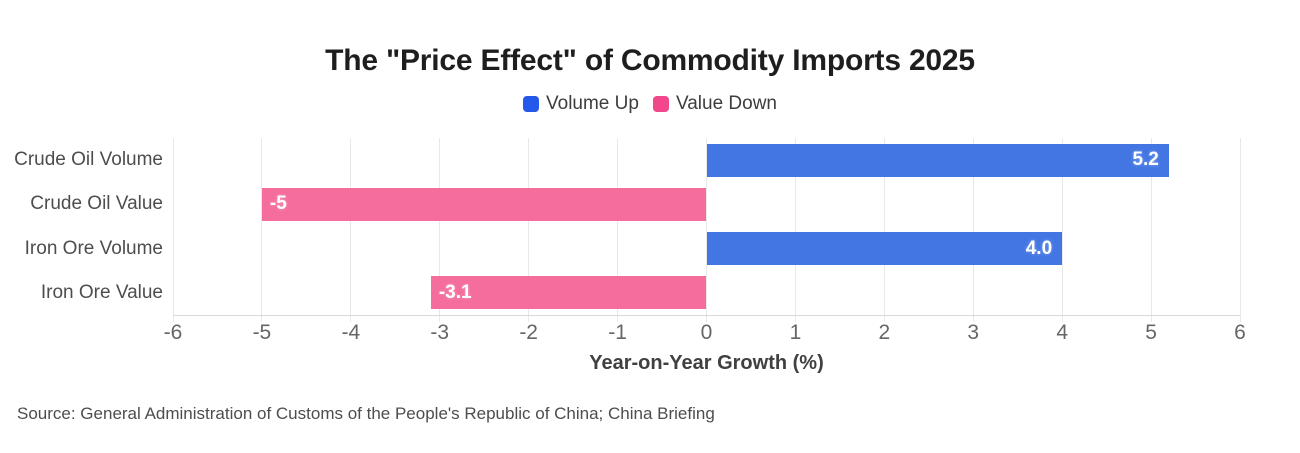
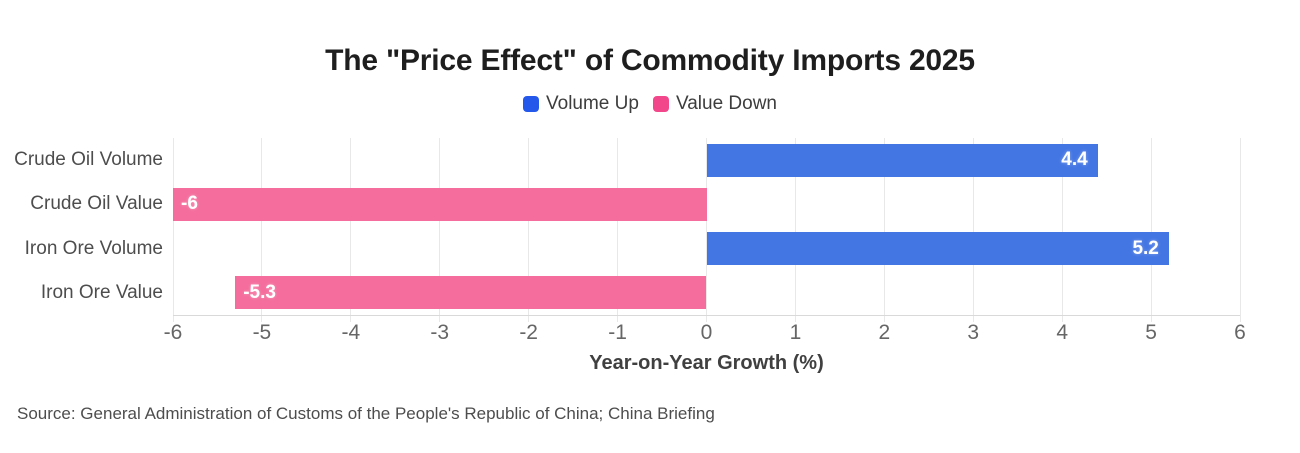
Crude Oil Volume: 5.2 -> 4.4
Crude Oil Value: -5 -> -6
Iron Ore Volume: 4.0 -> 5.2
Iron Ore Value: -3.1 -> -5.3
